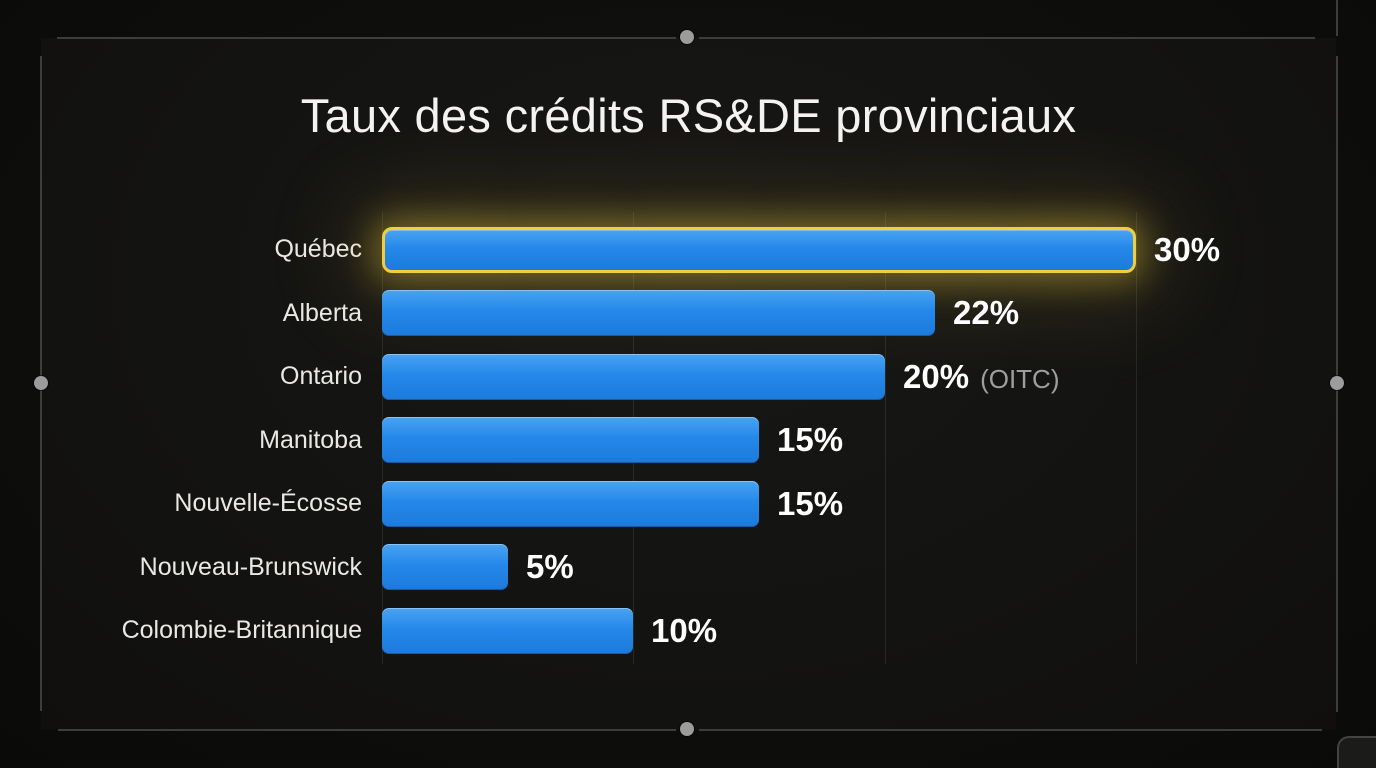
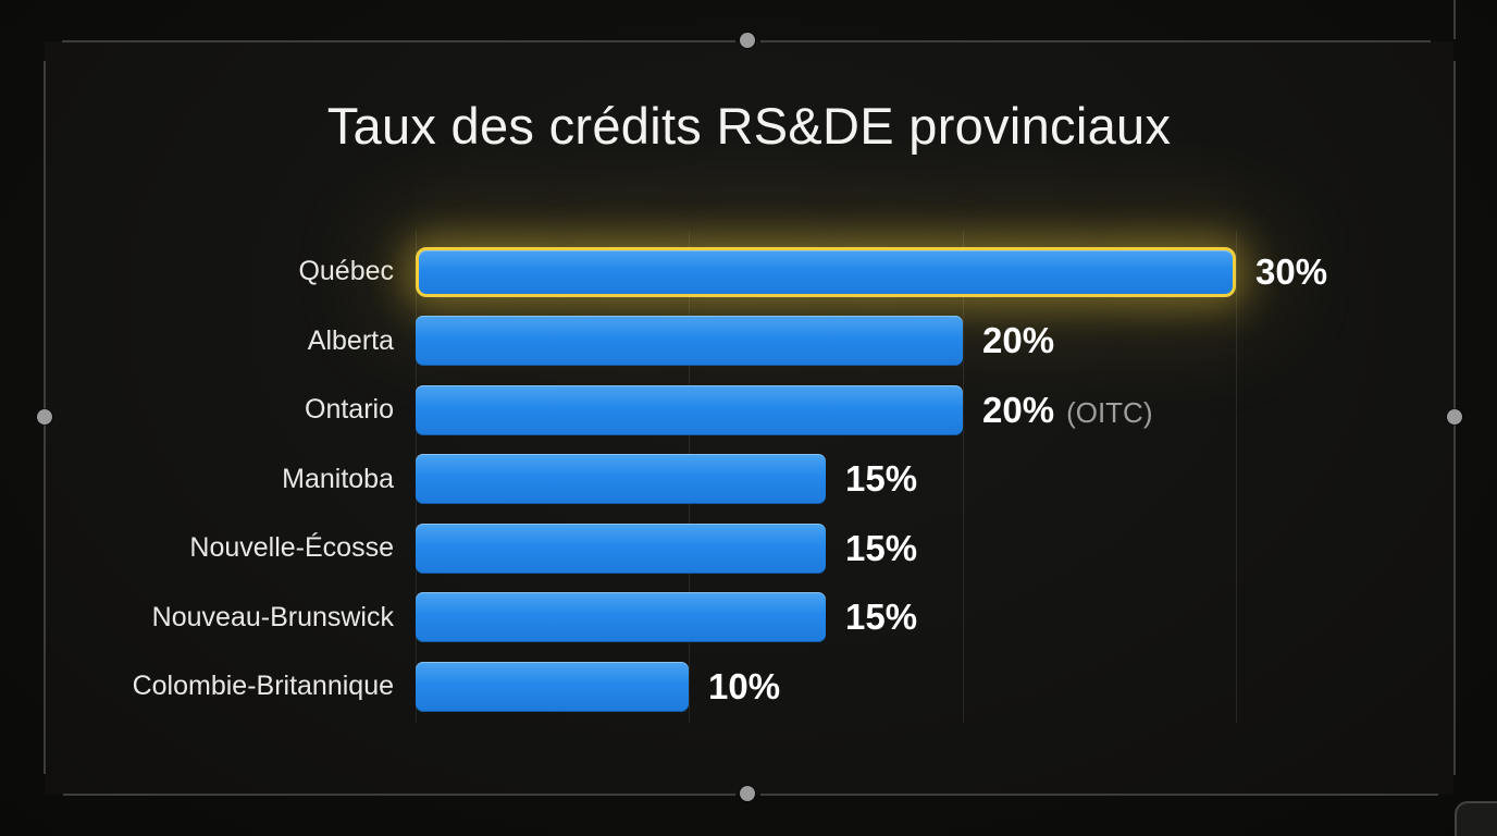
Alberta: 22% -> 20%
Nouveau-Brunswick: 5% -> 15%
